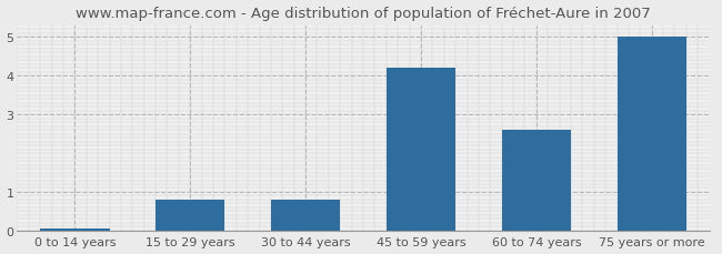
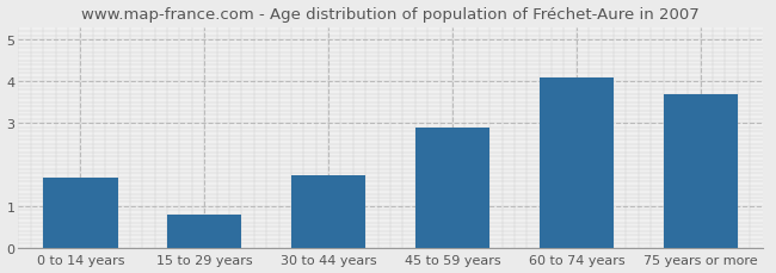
0 to 14 years: 0.05 -> 1.70
30 to 44 years: 0.80 -> 1.75
45 to 59 years: 4.20 -> 2.90
60 to 74 years: 2.60 -> 4.10
75 years or more: 5.00 -> 3.70
